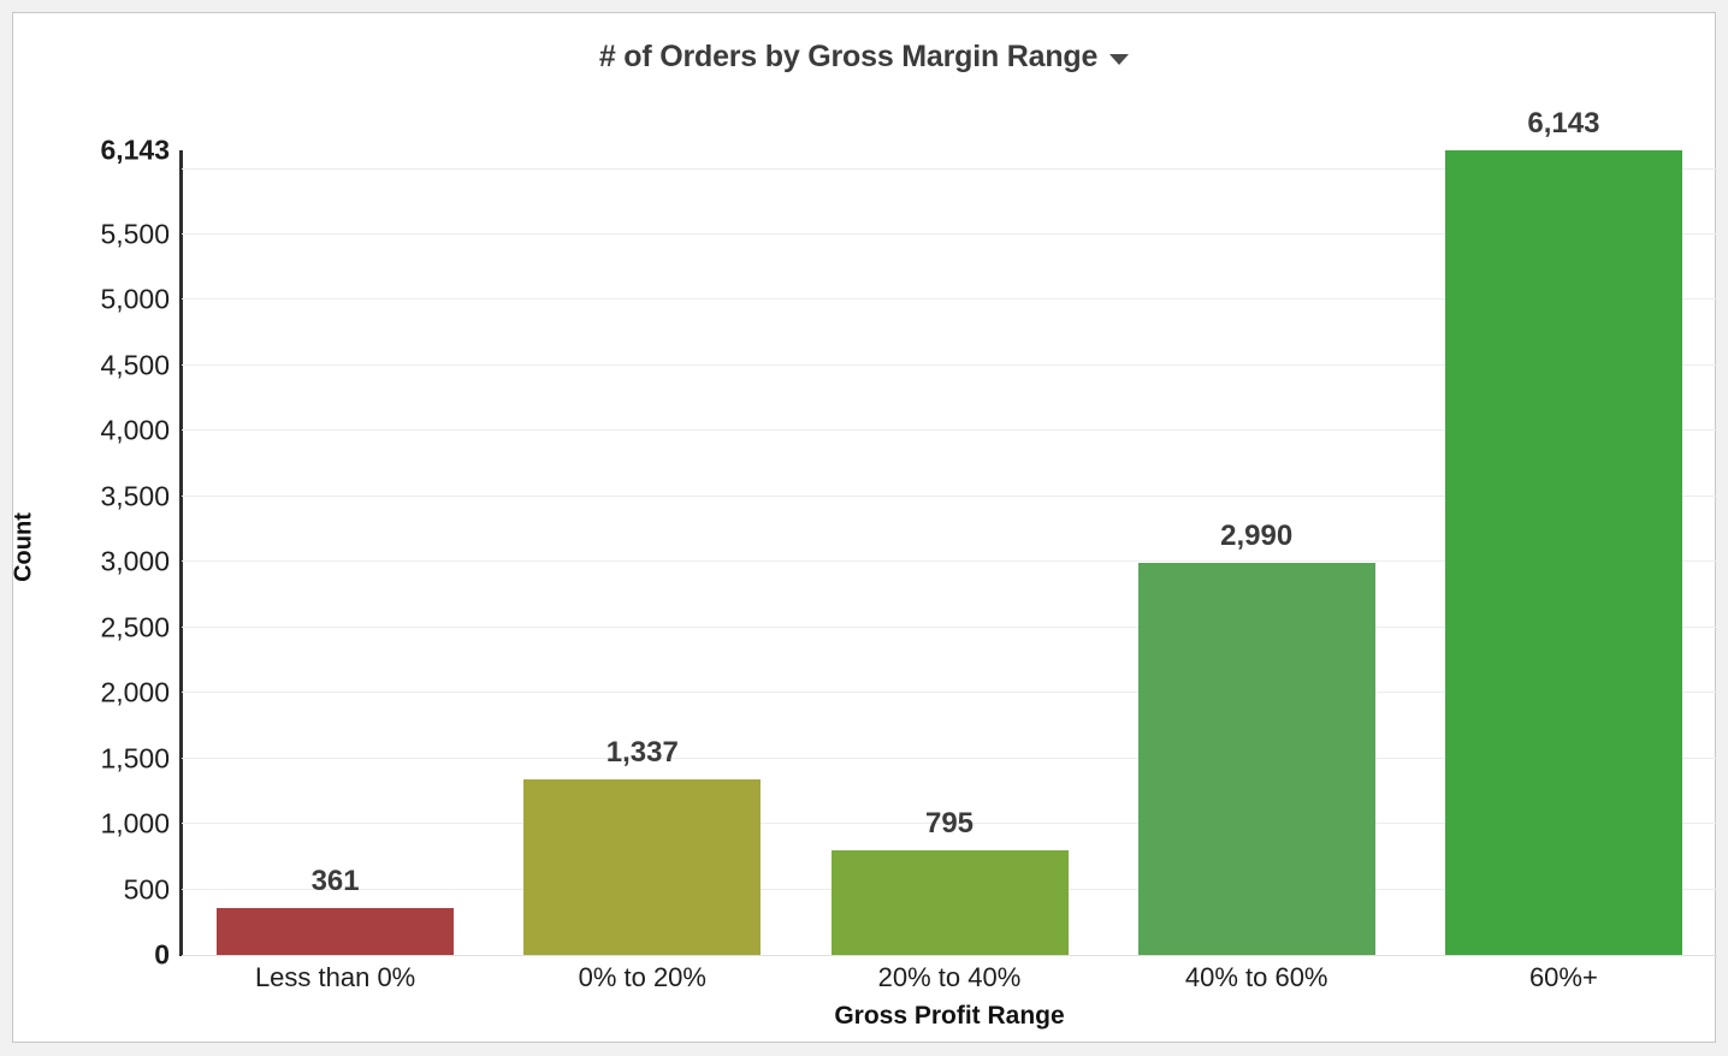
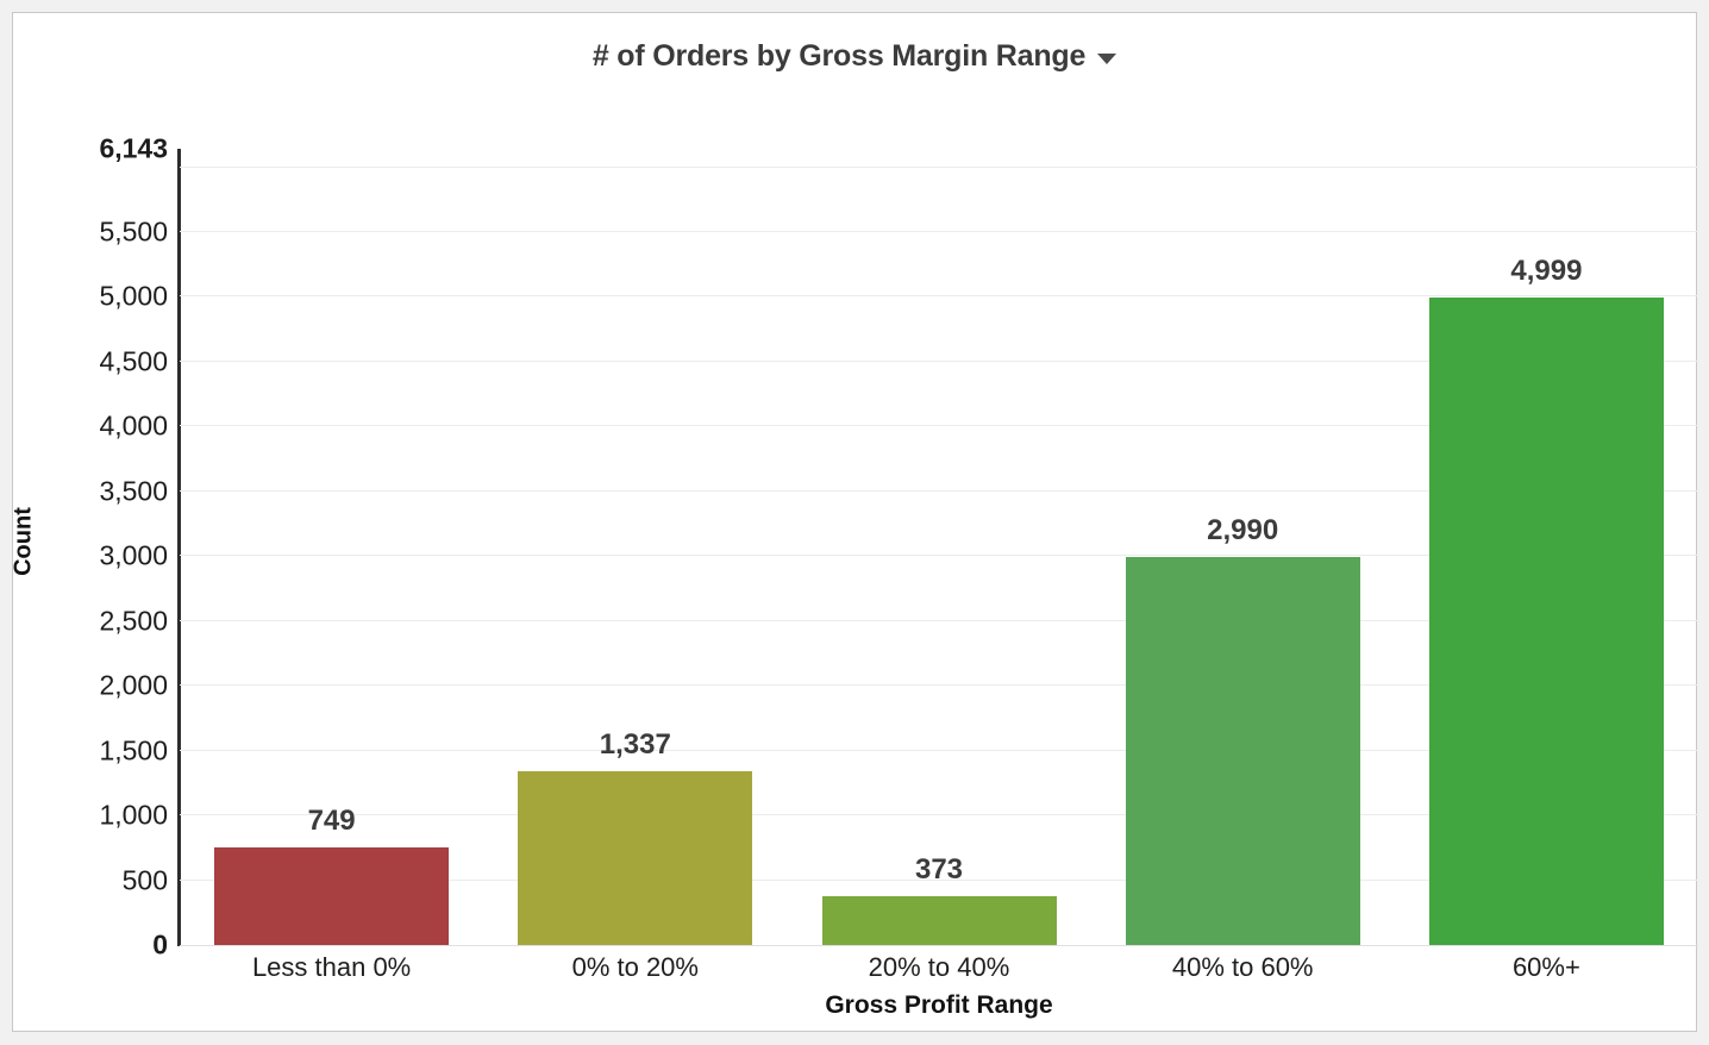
Less than 0%: 361 -> 749
20% to 40%: 795 -> 373
60%+: 6,143 -> 4,999
